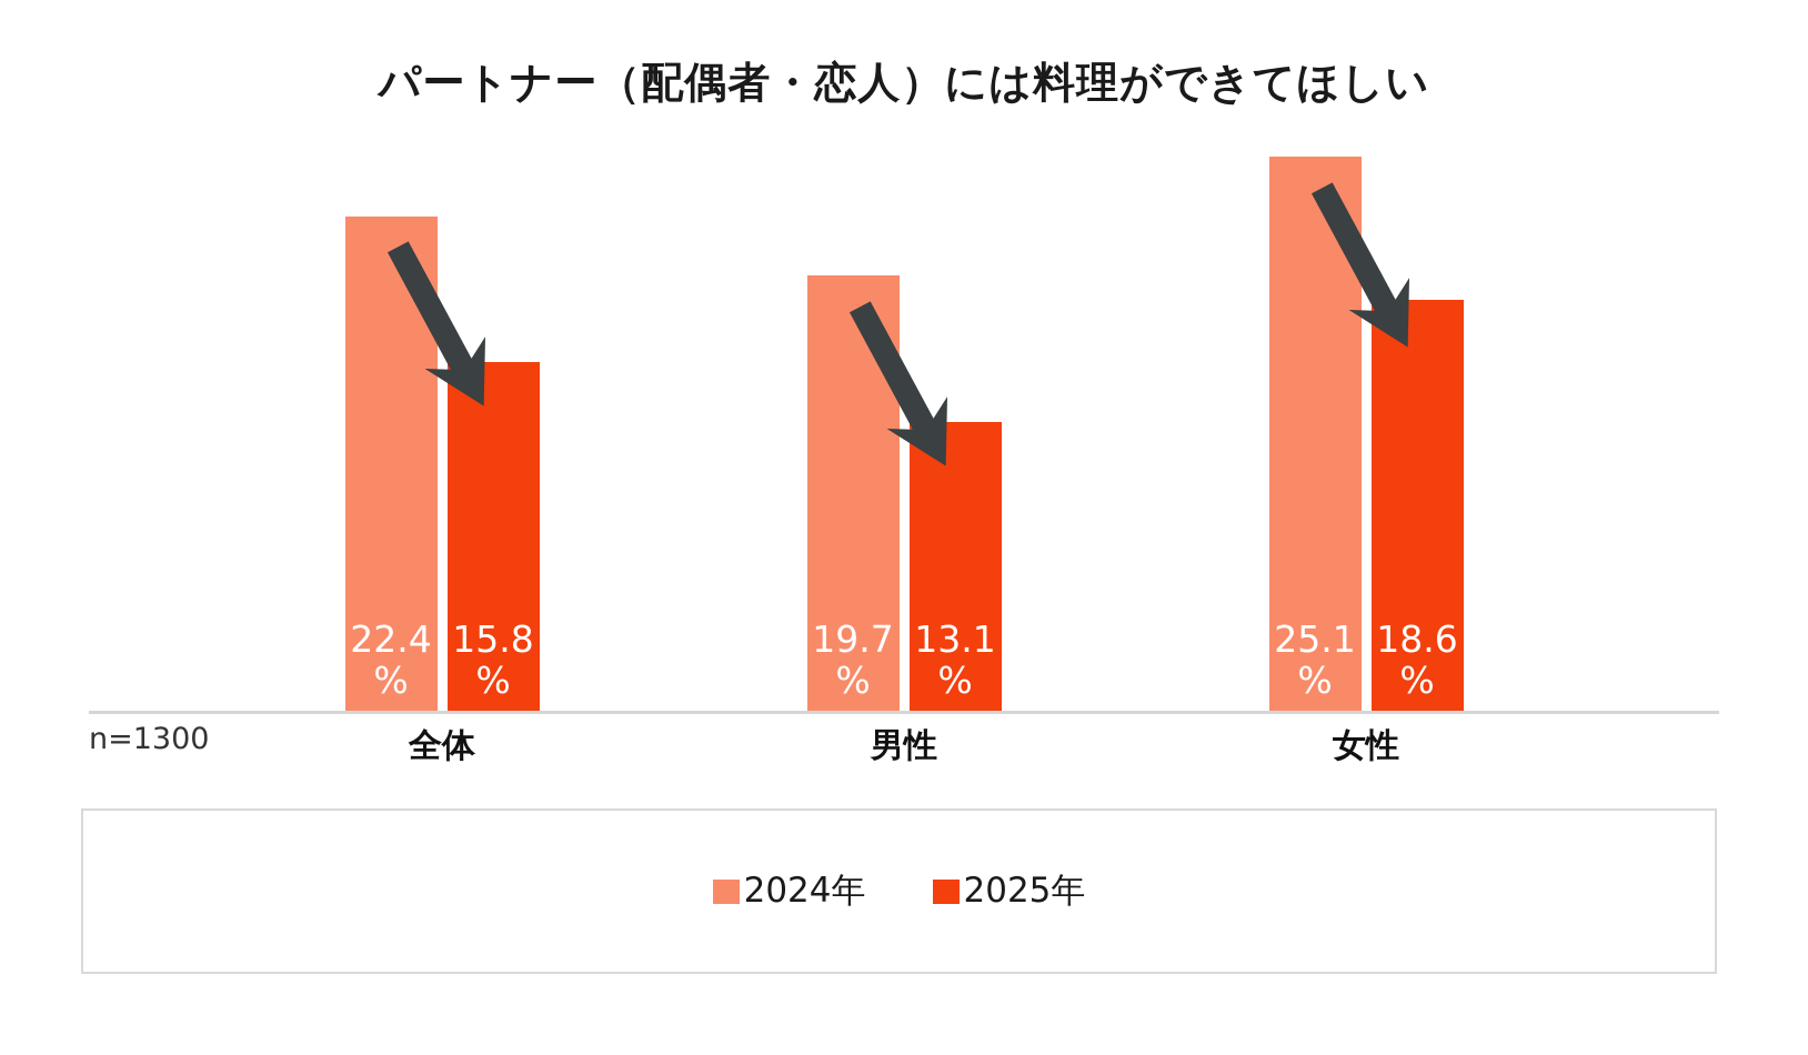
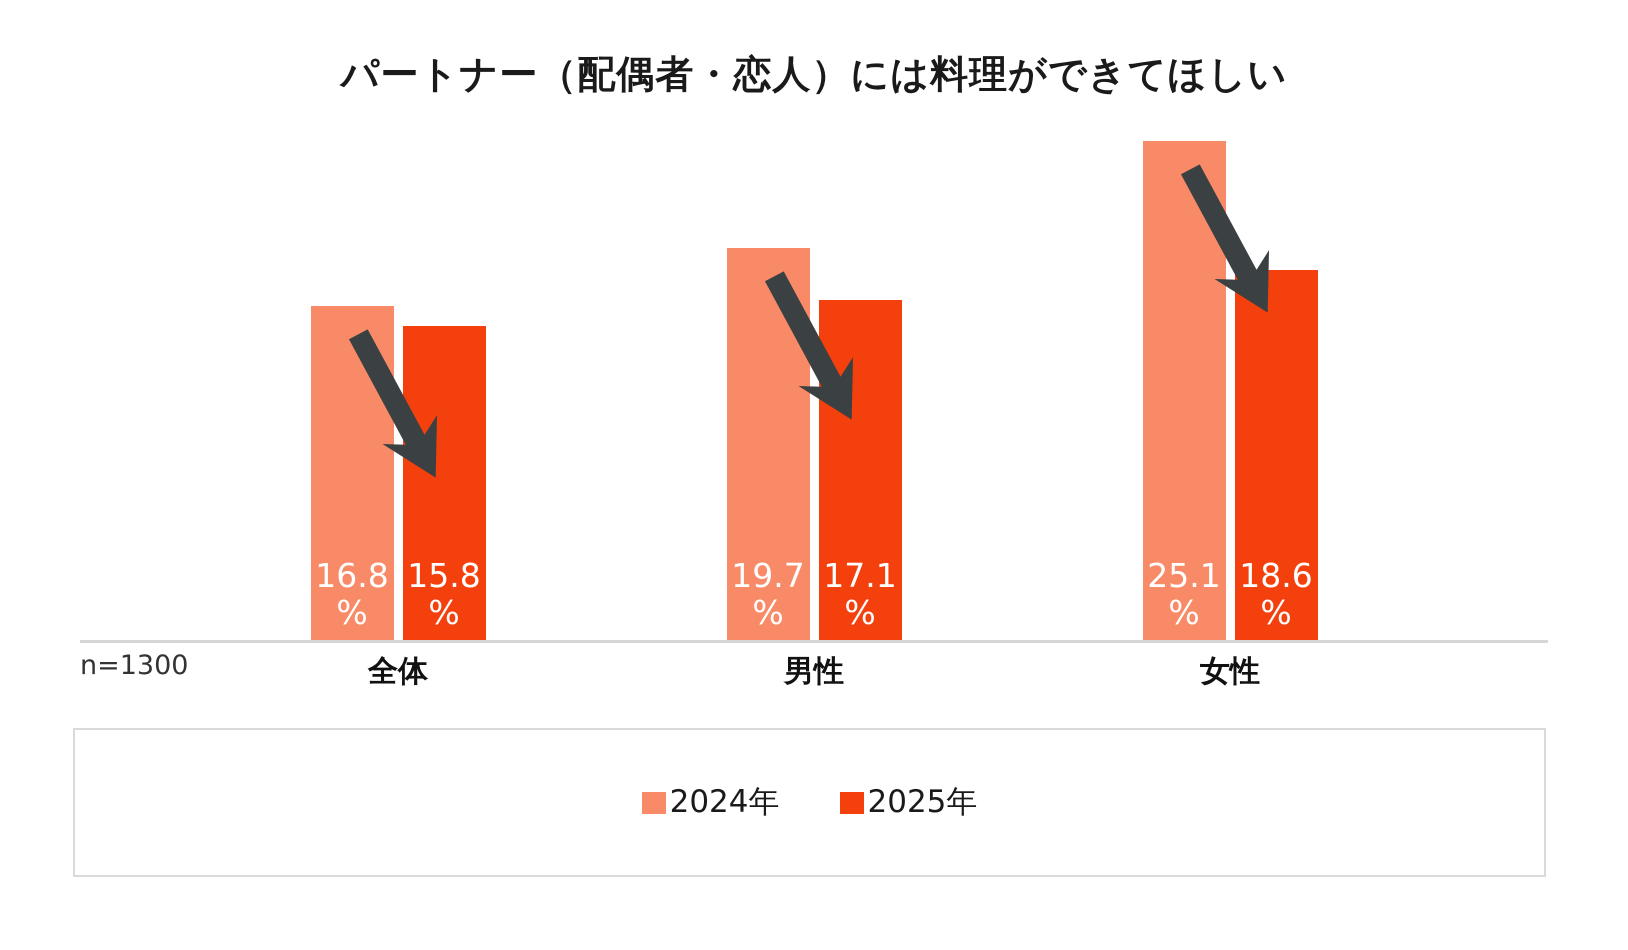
2024年/全体: 22.4 -> 16.8
2025年/男性: 13.1 -> 17.1
